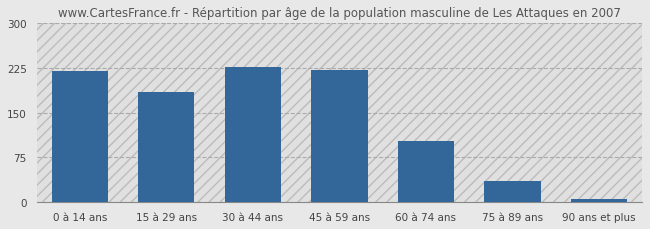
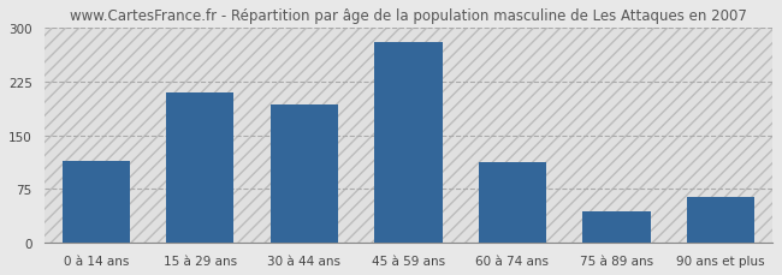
0 à 14 ans: 220 -> 114
15 à 29 ans: 185 -> 210
30 à 44 ans: 226 -> 192
45 à 59 ans: 221 -> 280
60 à 74 ans: 103 -> 112
75 à 89 ans: 35 -> 44
90 ans et plus: 5 -> 64
